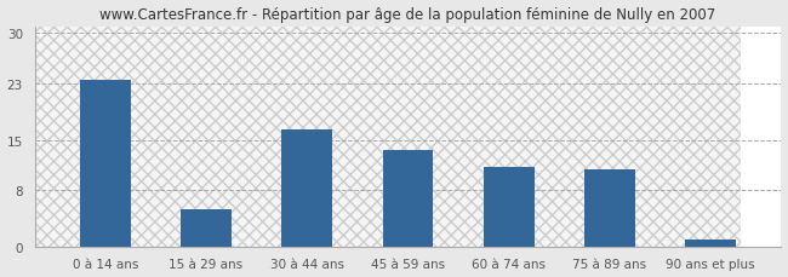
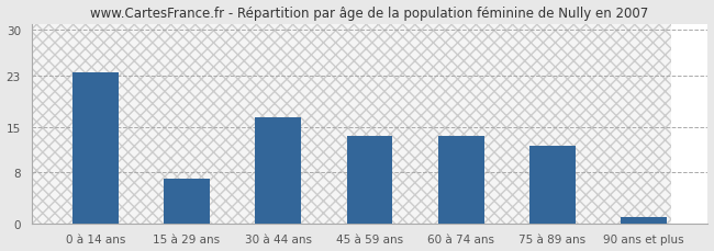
15 à 29 ans: 5.2 -> 7.0
60 à 74 ans: 11.2 -> 13.5
75 à 89 ans: 10.8 -> 12.0
